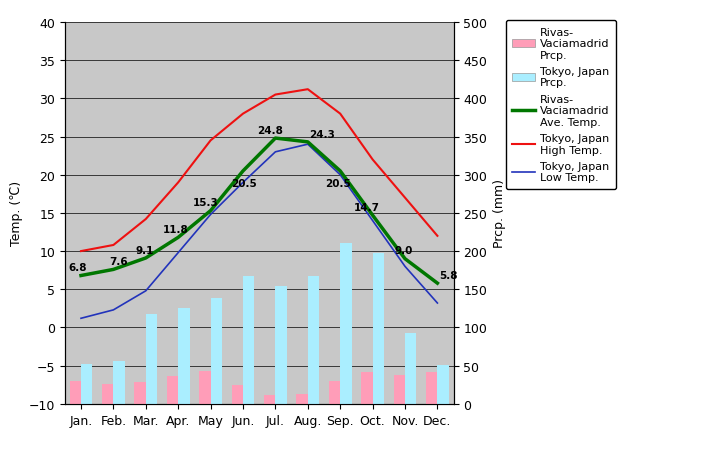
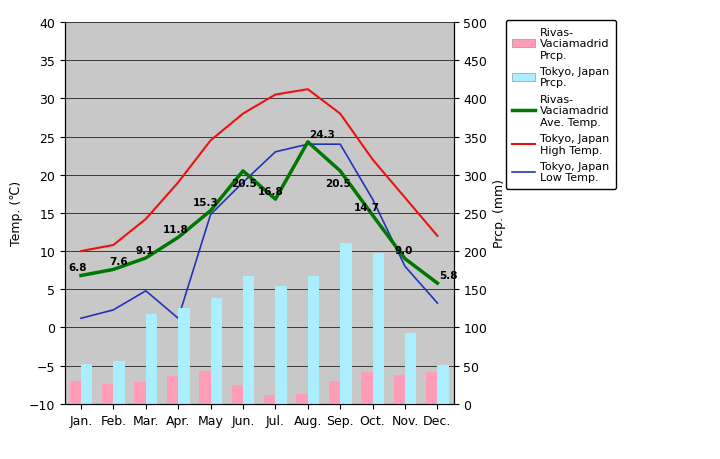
Tokyo, Japan Low Temp./Apr.: 9.8 -> 1.2
Rivas- Vaciamadrid Ave. Temp./Jul.: 24.8 -> 16.8
Tokyo, Japan Low Temp./Sep.: 20.0 -> 24.0
Tokyo, Japan Low Temp./Oct.: 14.0 -> 16.8
